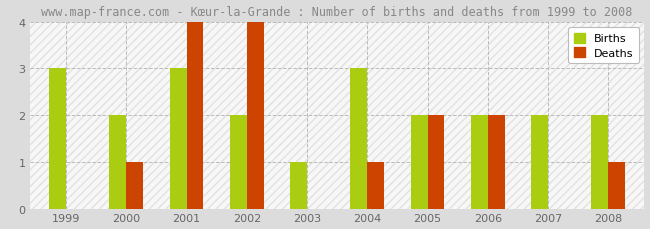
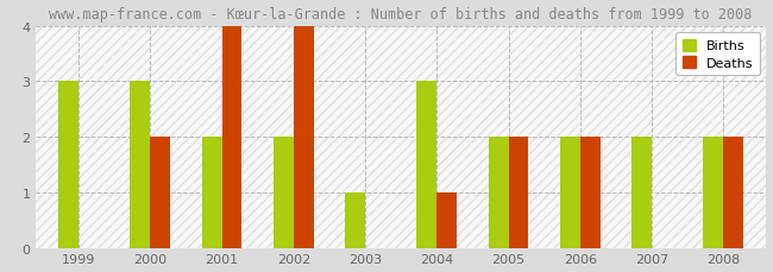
Births/2000: 2 -> 3
Deaths/2000: 1 -> 2
Births/2001: 3 -> 2
Deaths/2008: 1 -> 2
